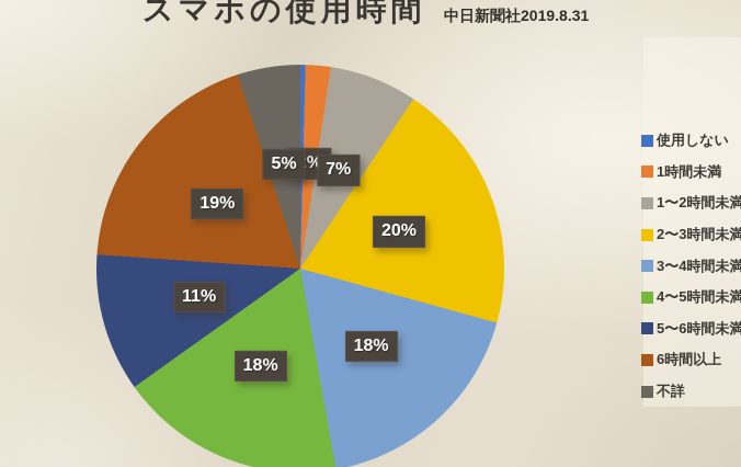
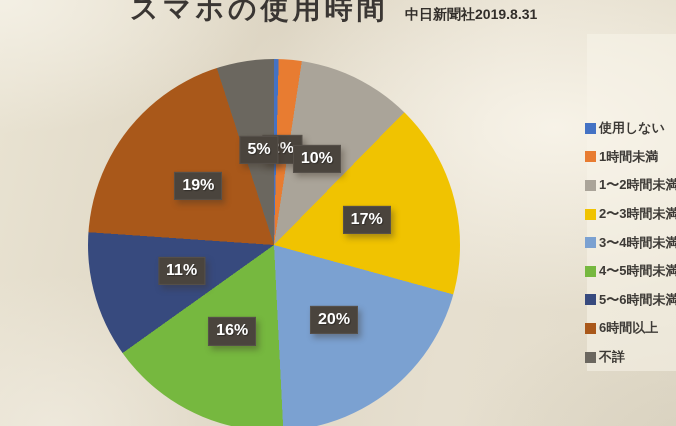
1〜2時間未満: 7% -> 10%
2〜3時間未満: 20% -> 17%
3〜4時間未満: 18% -> 20%
4〜5時間未満: 18% -> 16%
